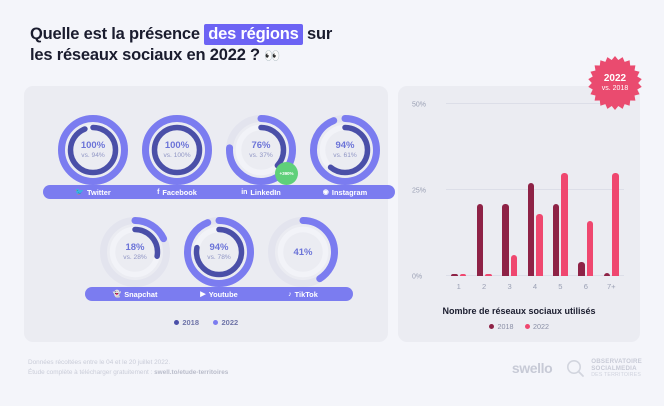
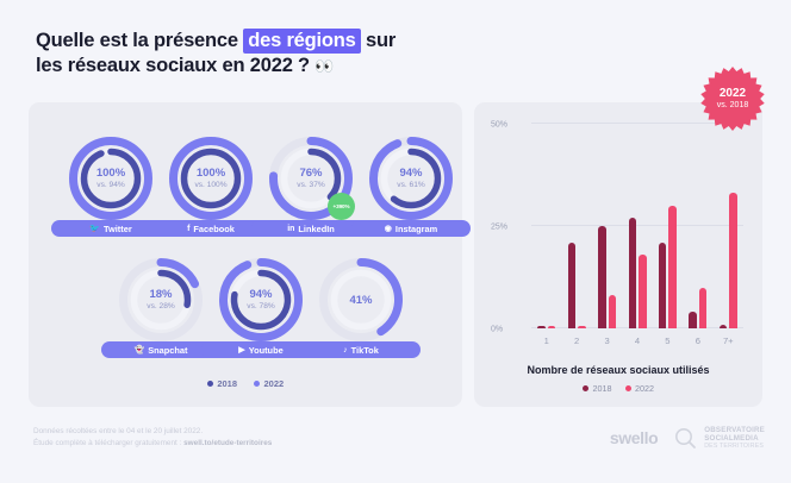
2018/3: 21% -> 25%
2022/3: 6% -> 8%
2022/6: 16% -> 10%
2022/7+: 30% -> 33%
